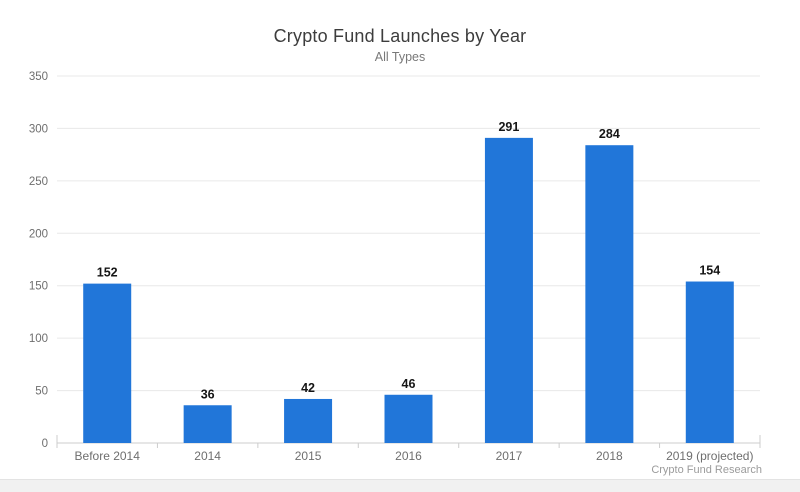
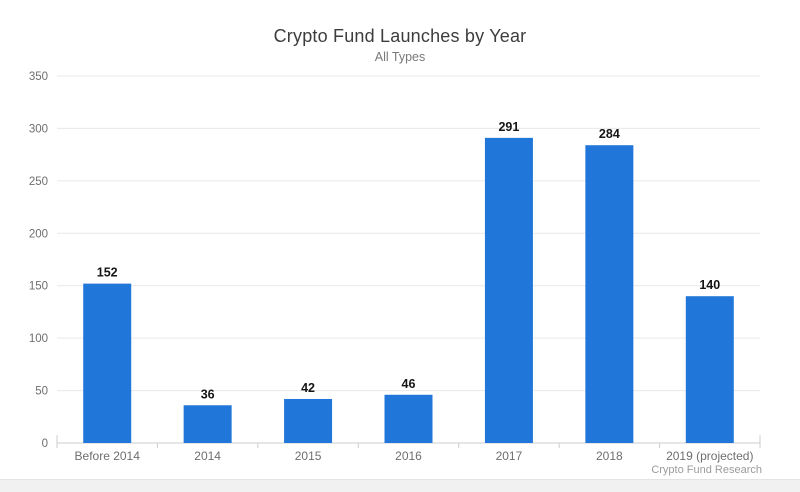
2019 (projected): 154 -> 140
